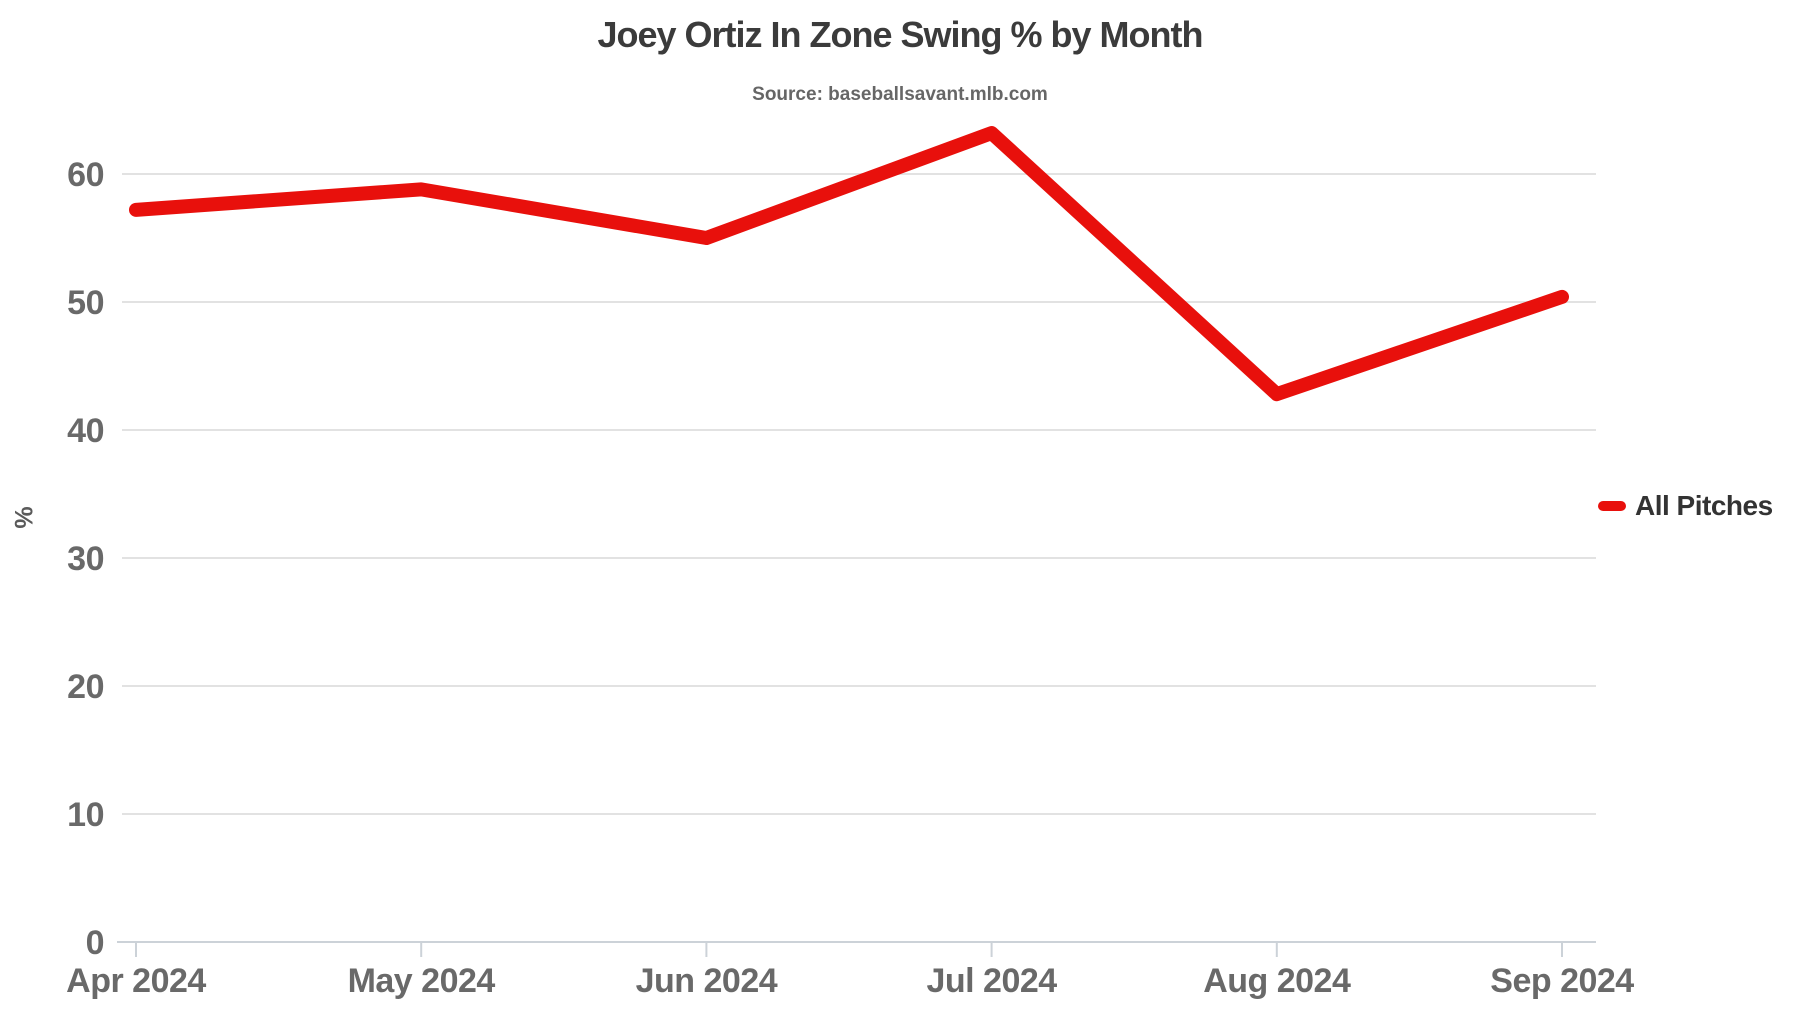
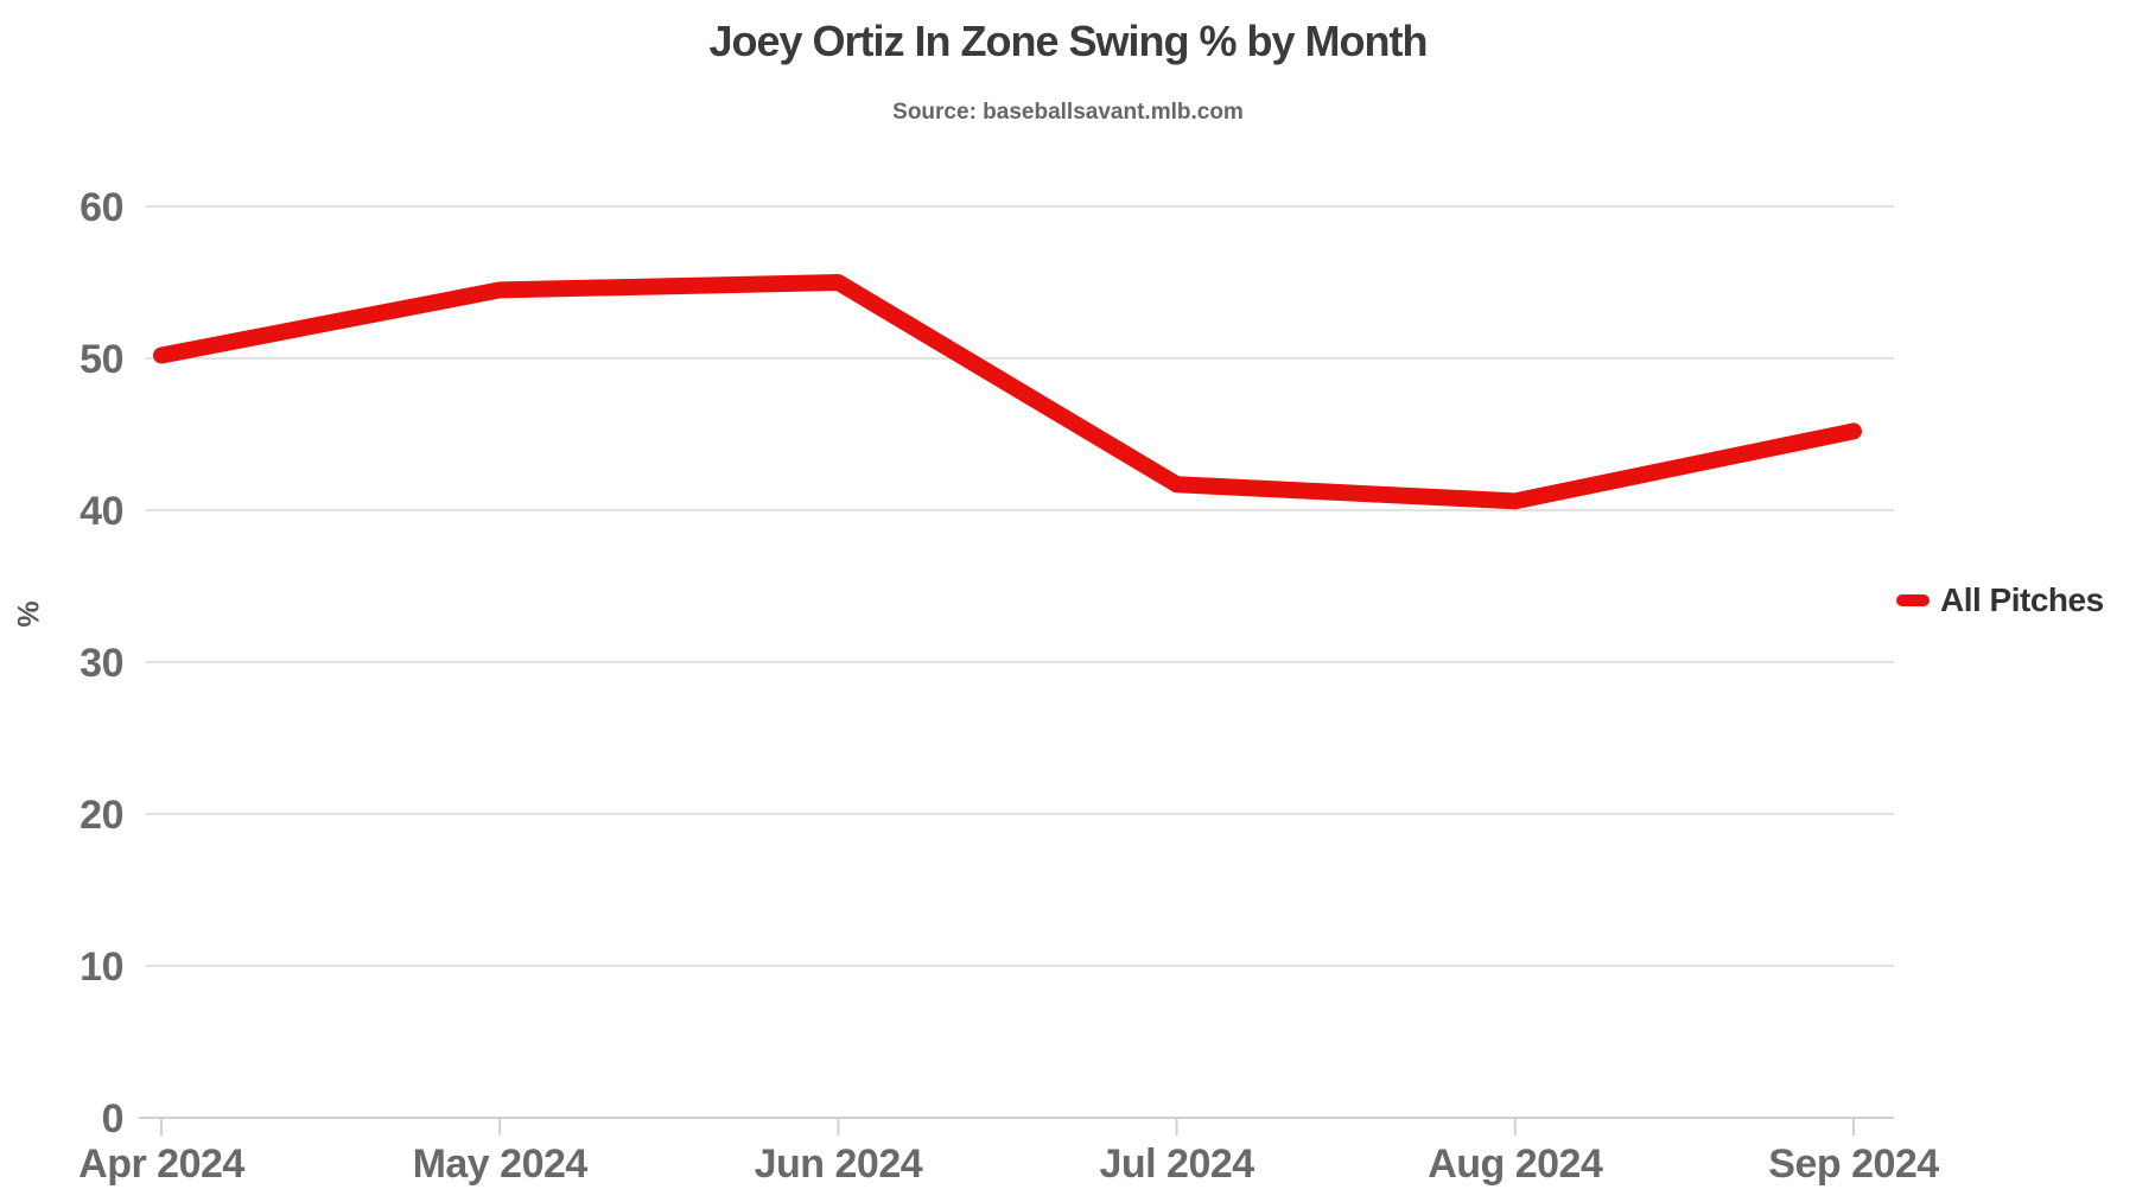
Apr 2024: 57.2 -> 50.2
May 2024: 58.8 -> 54.5
Jul 2024: 63.2 -> 41.7
Aug 2024: 42.8 -> 40.6
Sep 2024: 50.4 -> 45.2
